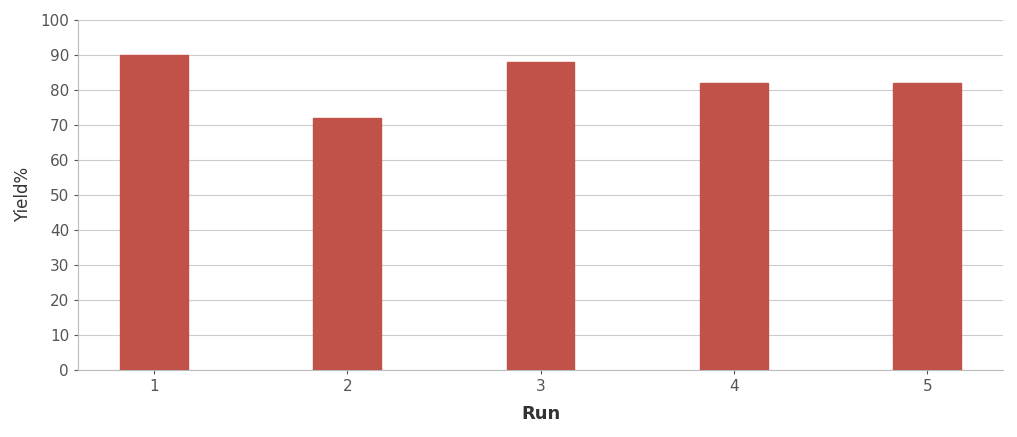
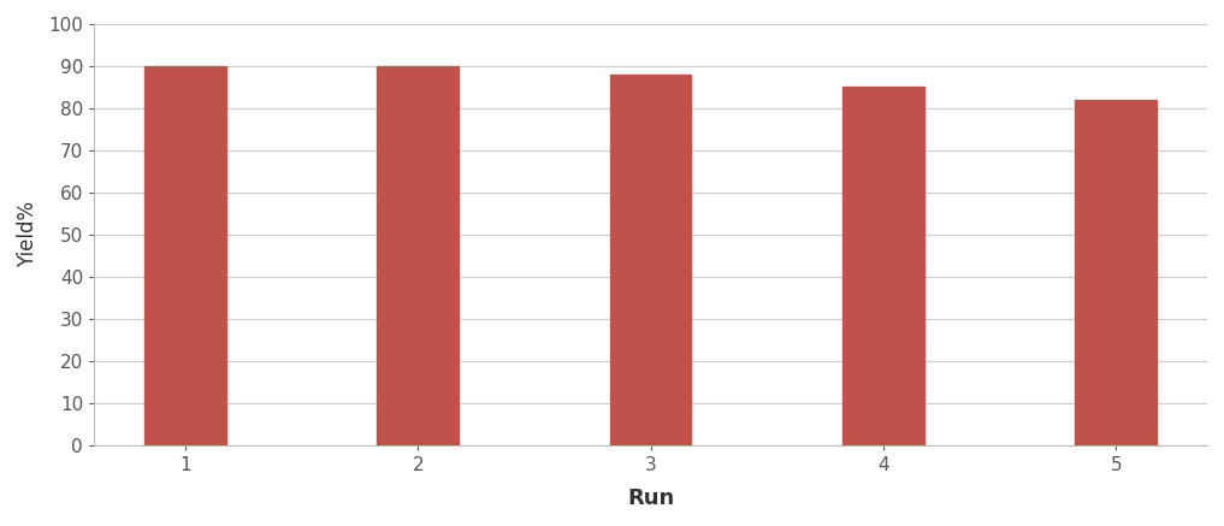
2: 72 -> 90
4: 82 -> 85
